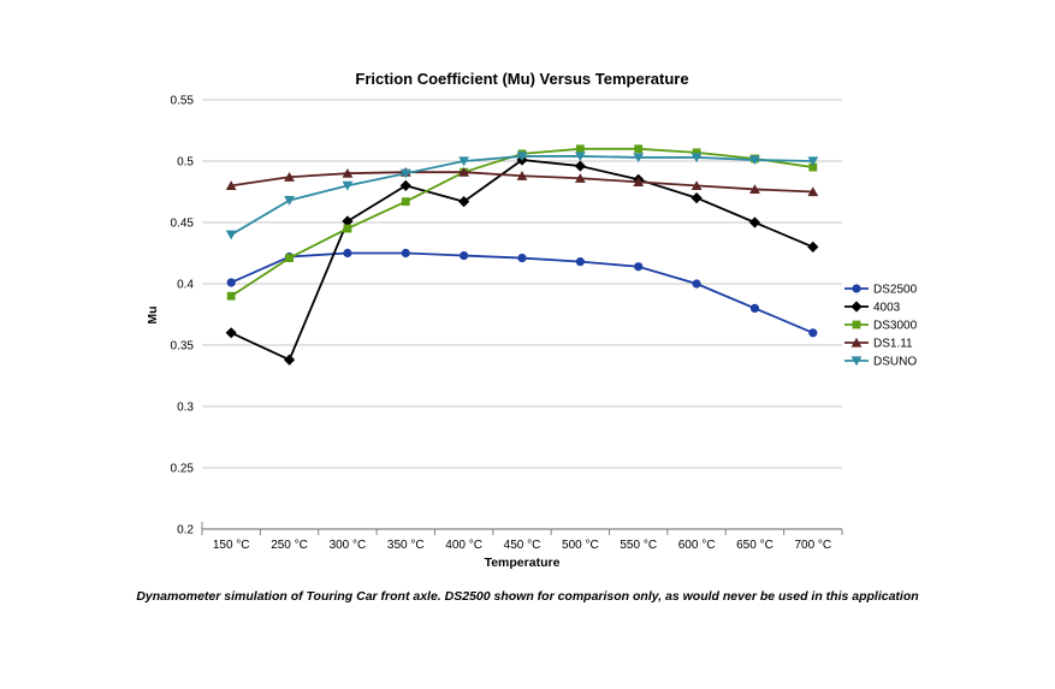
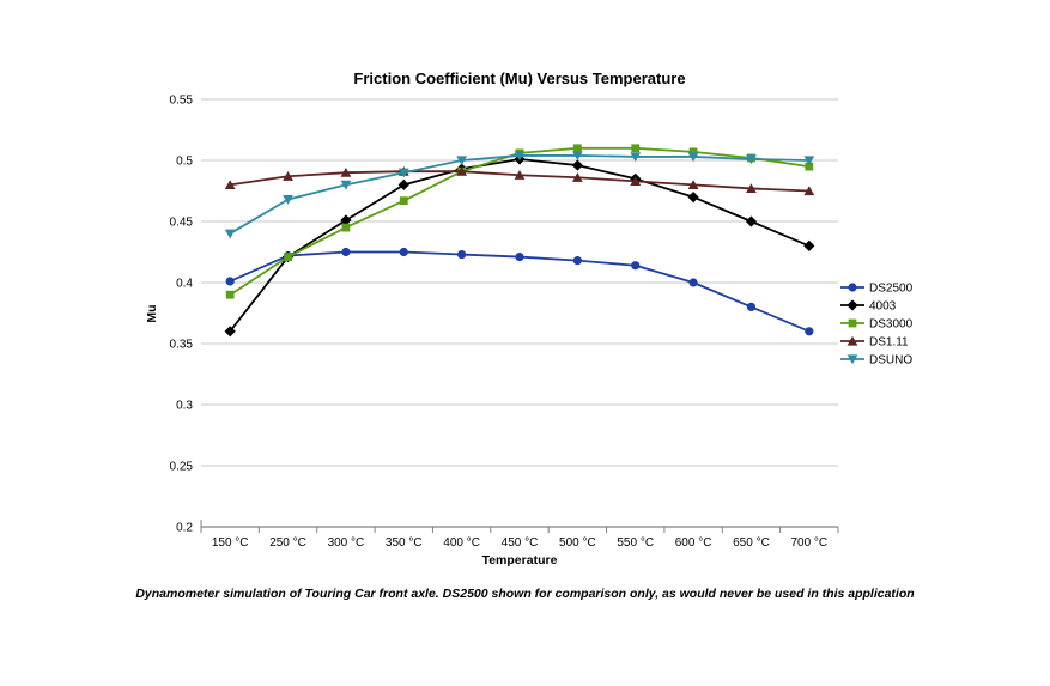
4003/250 °C: 0.338 -> 0.421
4003/400 °C: 0.467 -> 0.493
